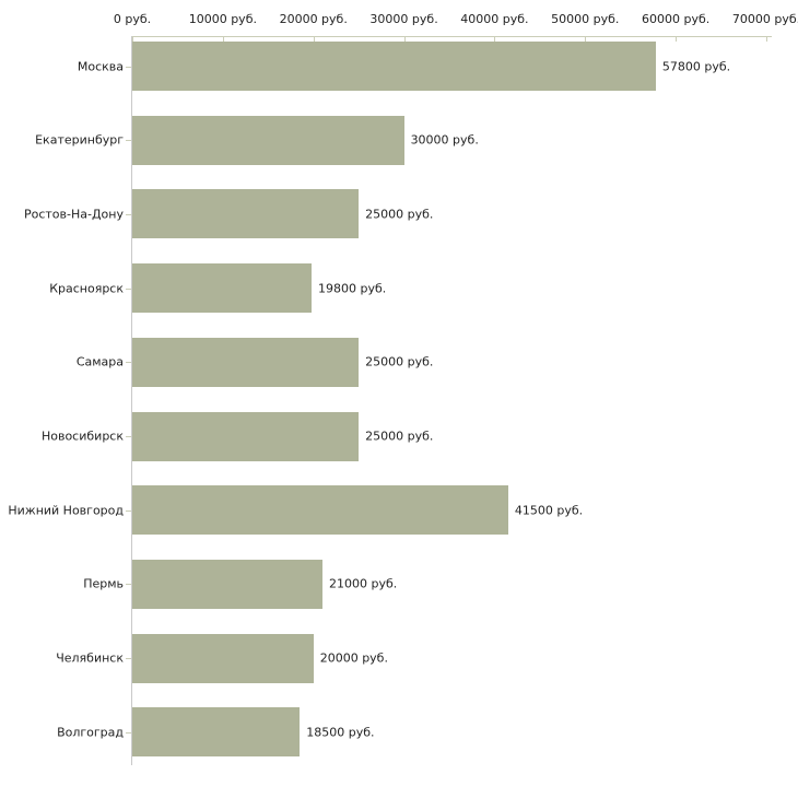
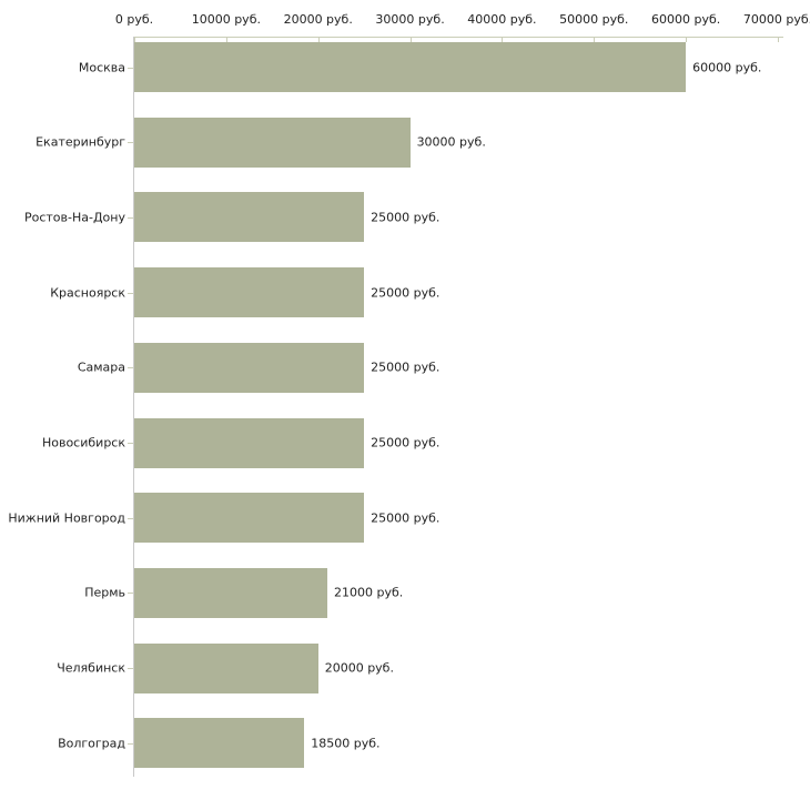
Москва: 57800 -> 60000
Красноярск: 19800 -> 25000
Нижний Новгород: 41500 -> 25000
